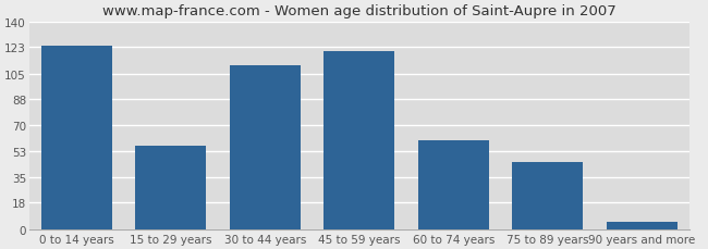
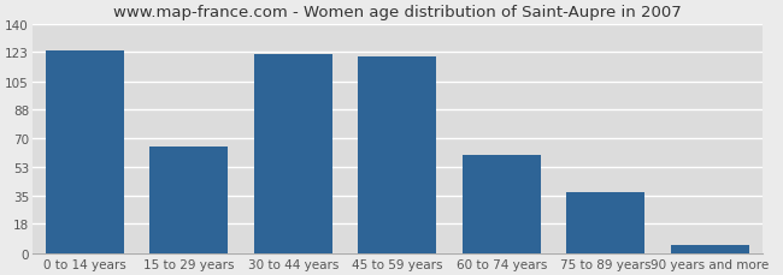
15 to 29 years: 56 -> 65
30 to 44 years: 111 -> 122
75 to 89 years: 45 -> 37
